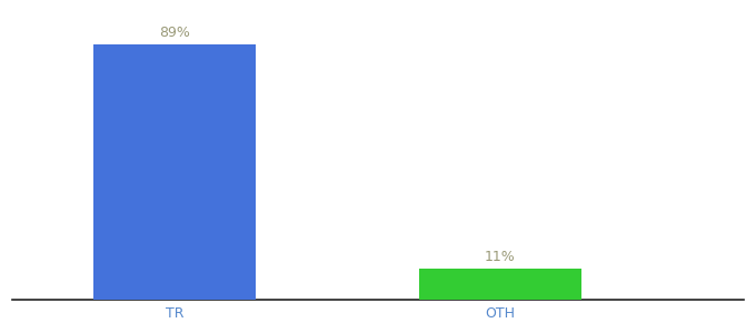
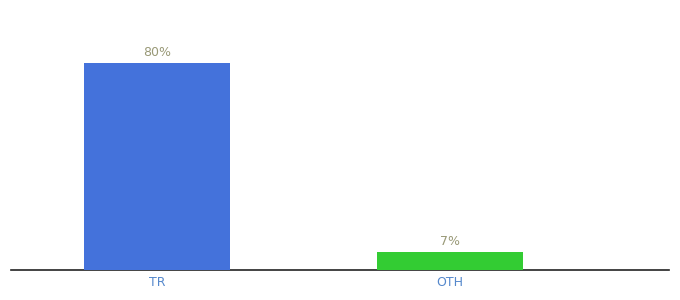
TR: 89% -> 80%
OTH: 11% -> 7%
